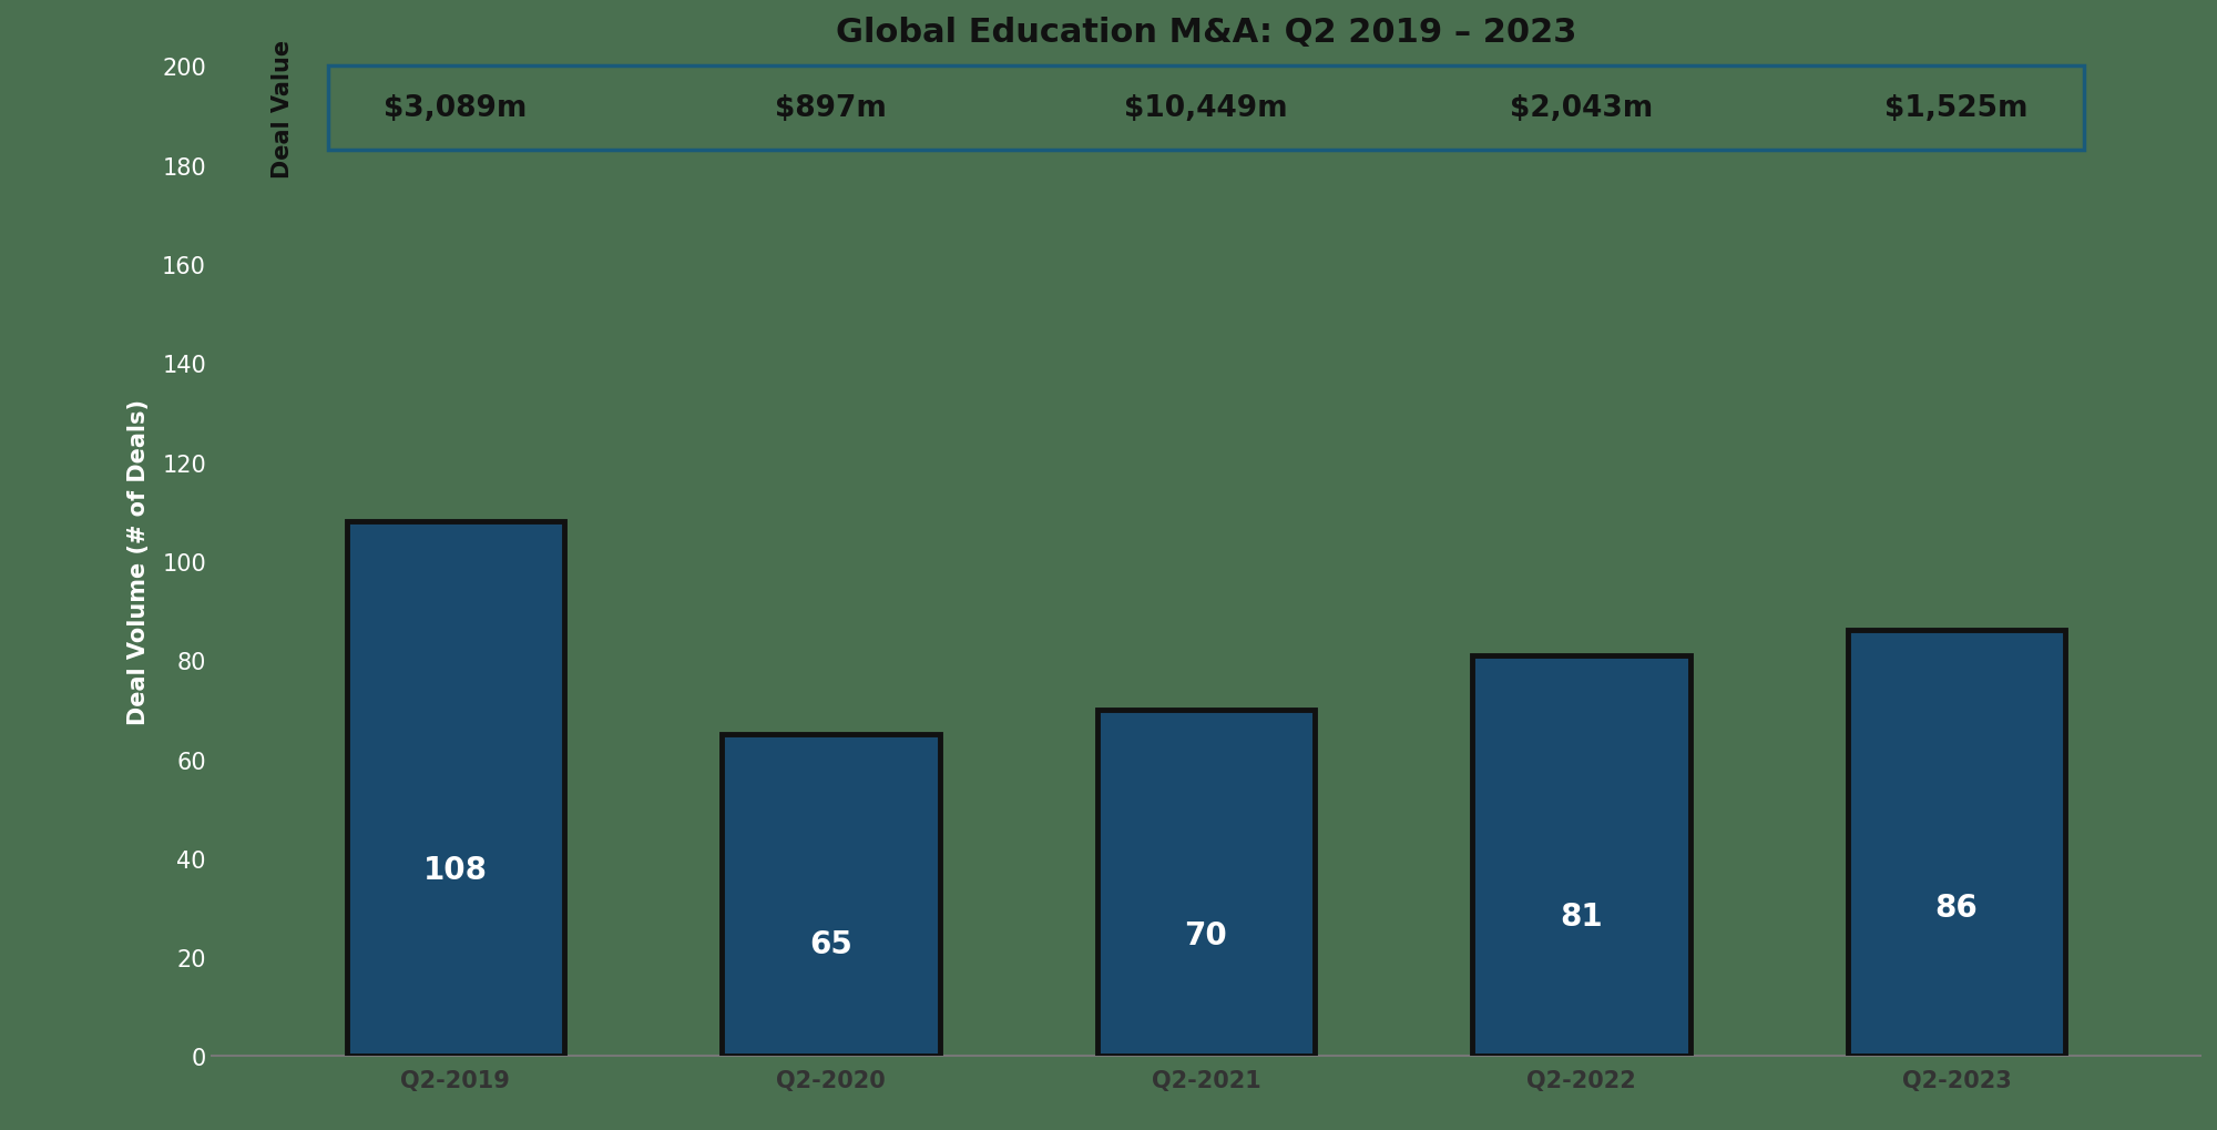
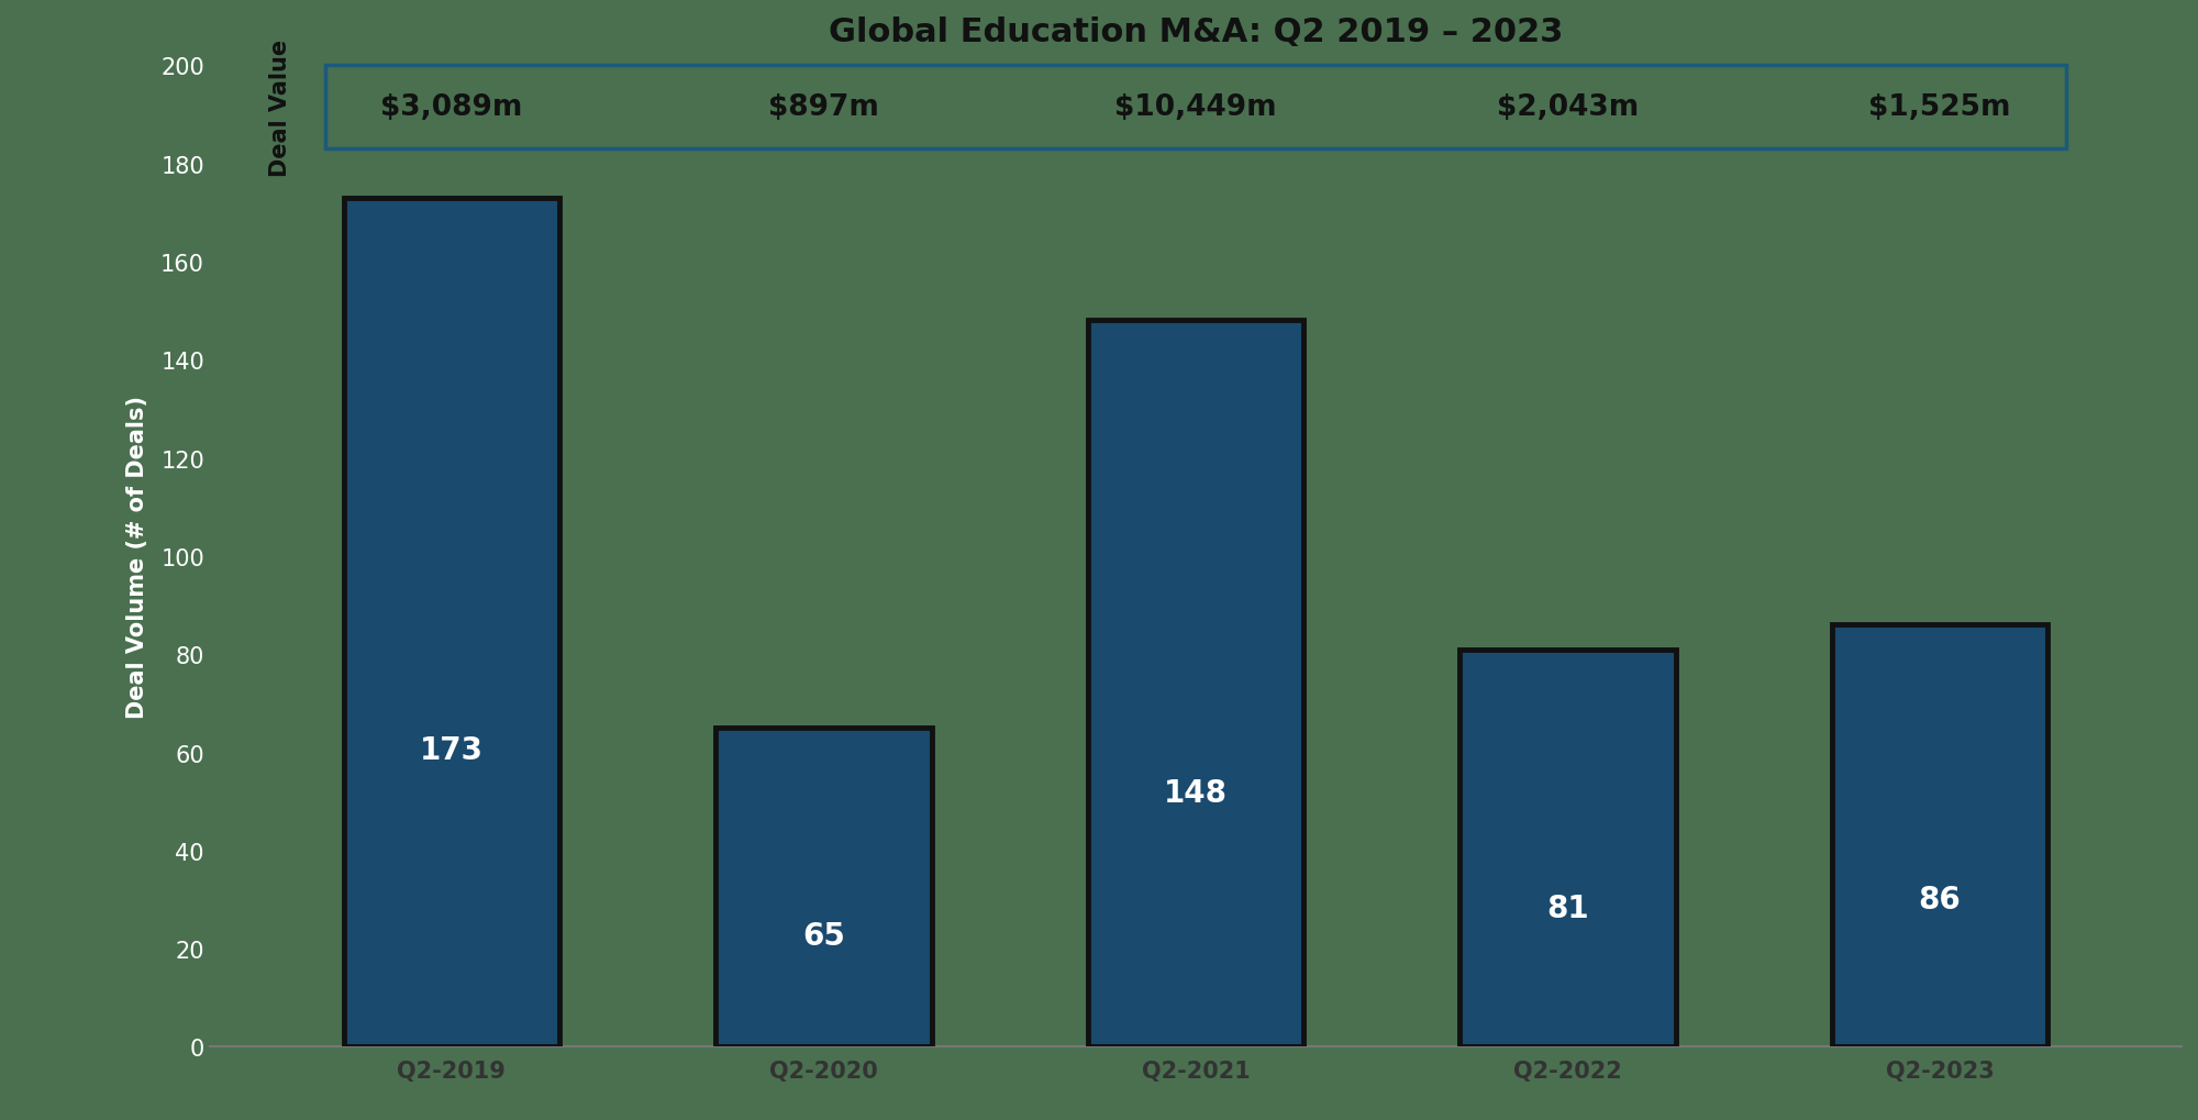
Q2-2019: 108 -> 173
Q2-2021: 70 -> 148
